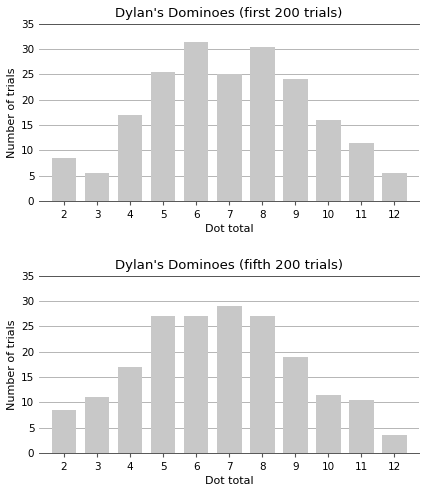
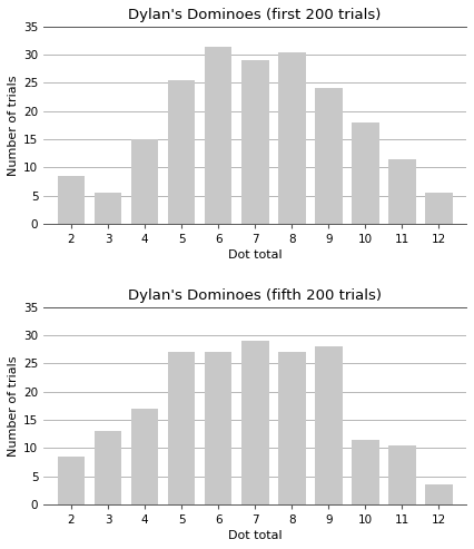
Dylan's Dominoes (first 200 trials)/4: 17.0 -> 15.0
Dylan's Dominoes (first 200 trials)/7: 25.0 -> 29.0
Dylan's Dominoes (first 200 trials)/10: 16.0 -> 18.0
Dylan's Dominoes (fifth 200 trials)/3: 11.0 -> 13.0
Dylan's Dominoes (fifth 200 trials)/9: 19.0 -> 28.0
